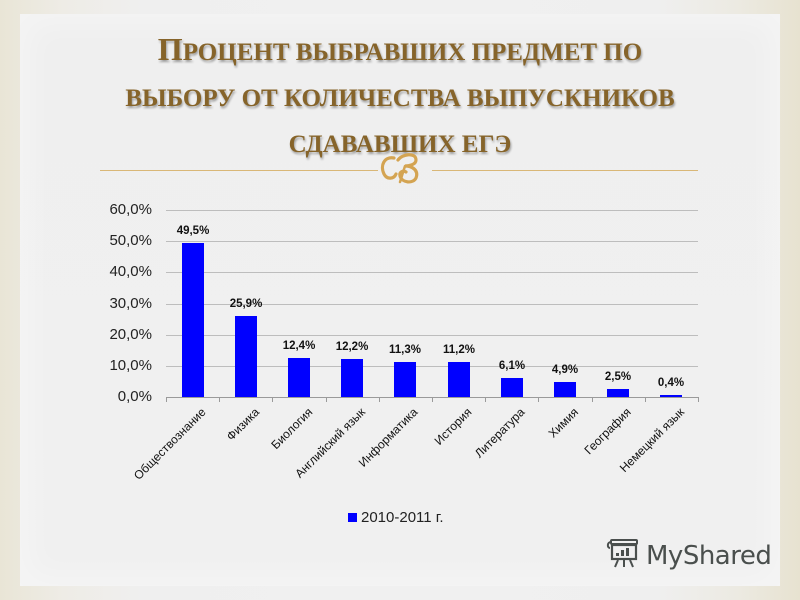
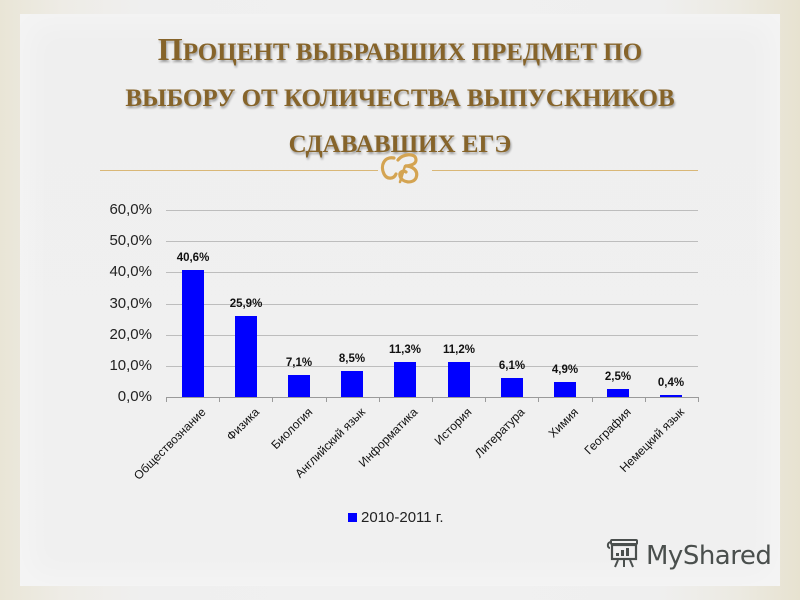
Обществознание: 49,5% -> 40,6%
Биология: 12,4% -> 7,1%
Английский язык: 12,2% -> 8,5%
